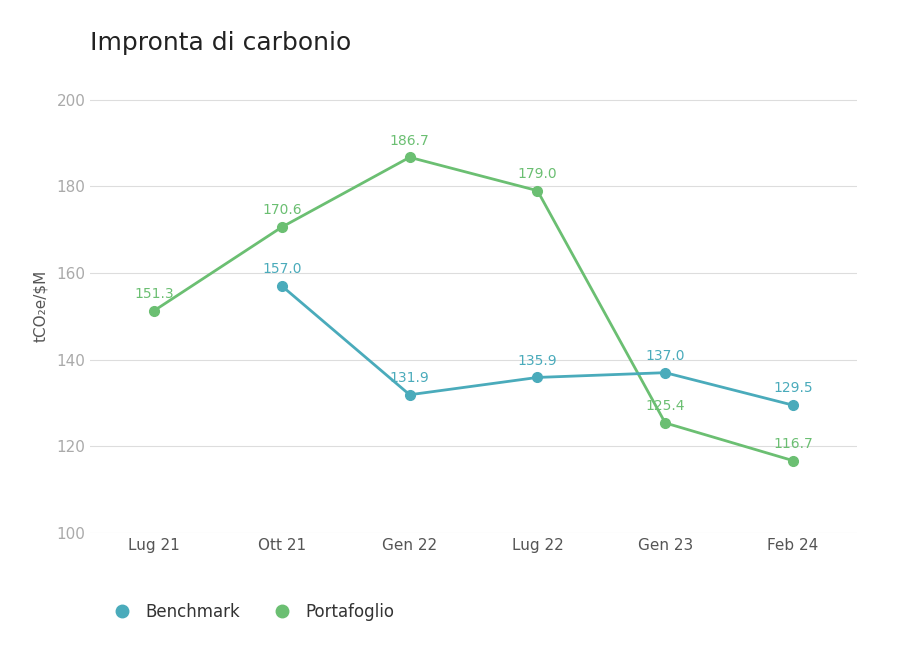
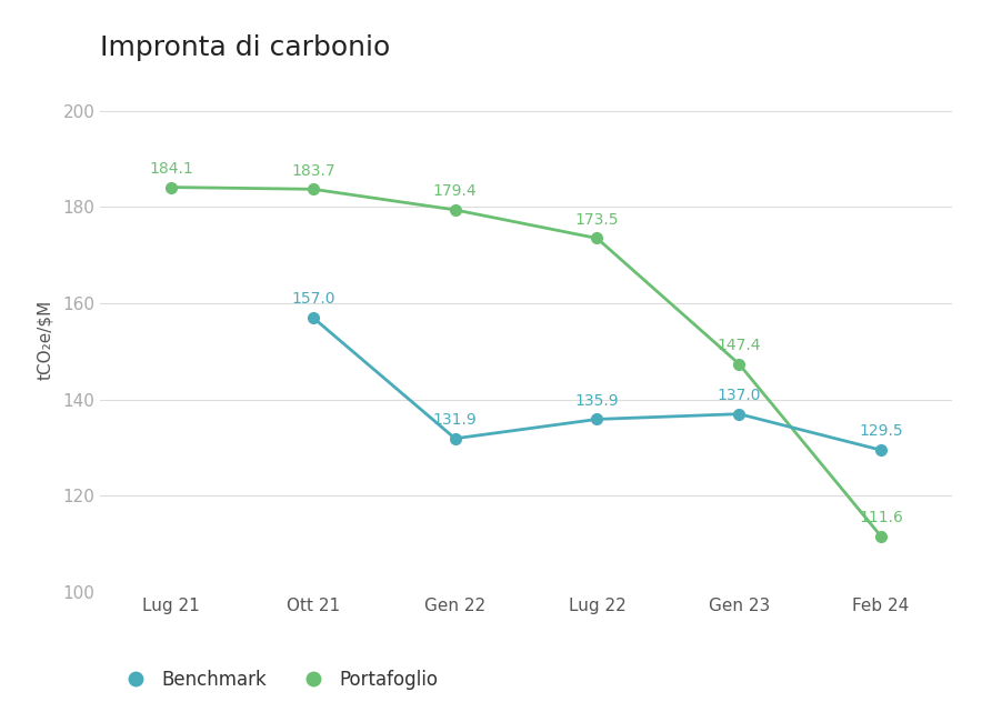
Portafoglio/Lug 21: 151.3 -> 184.1
Portafoglio/Ott 21: 170.6 -> 183.7
Portafoglio/Gen 22: 186.7 -> 179.4
Portafoglio/Lug 22: 179.0 -> 173.5
Portafoglio/Gen 23: 125.4 -> 147.4
Portafoglio/Feb 24: 116.7 -> 111.6
